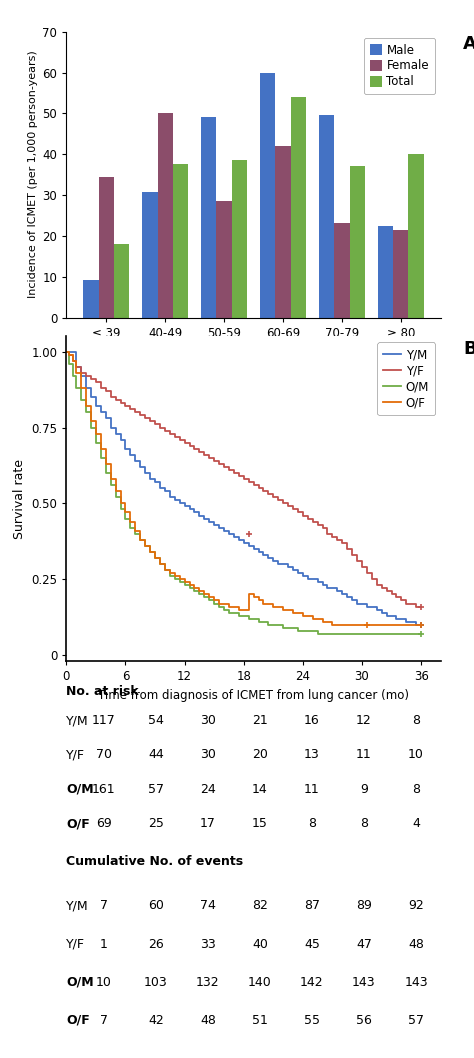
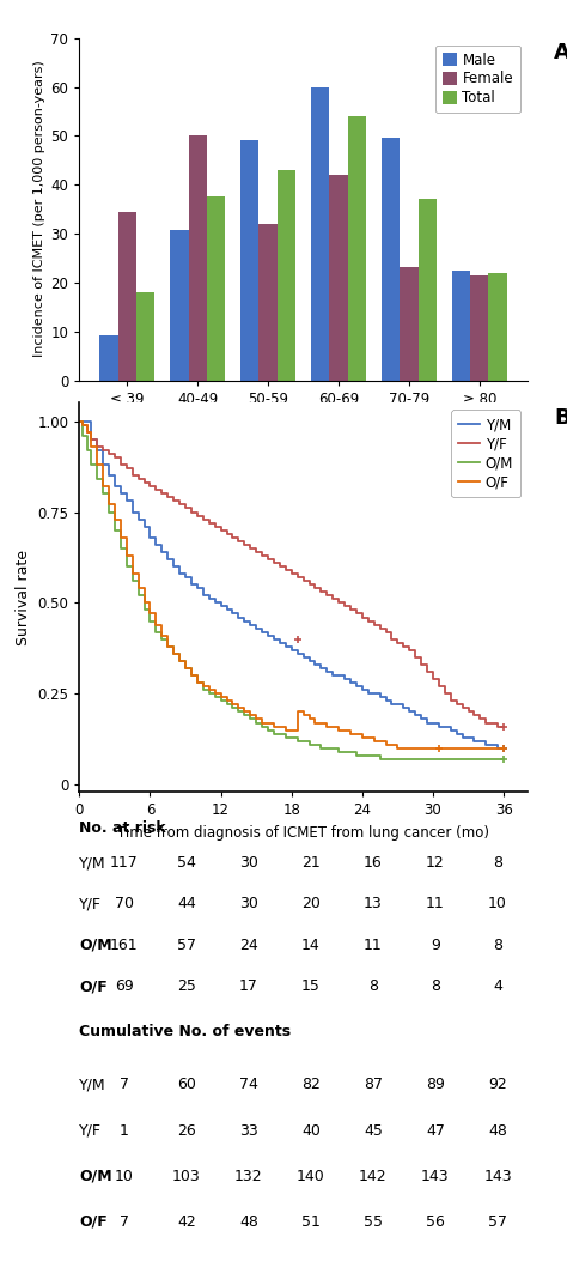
Female/50-59: 28.5 -> 32.0
Total/50-59: 38.5 -> 43.0
Total/≥ 80: 40.0 -> 22.0
